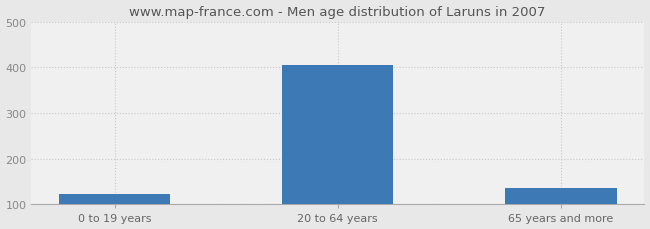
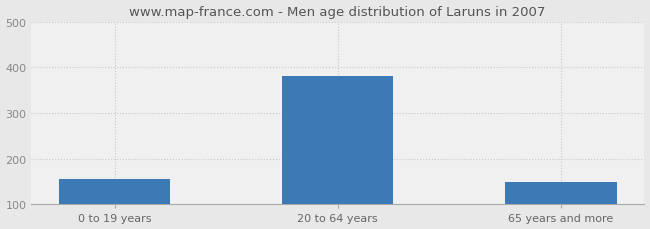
0 to 19 years: 122 -> 155
20 to 64 years: 404 -> 380
65 years and more: 136 -> 150
